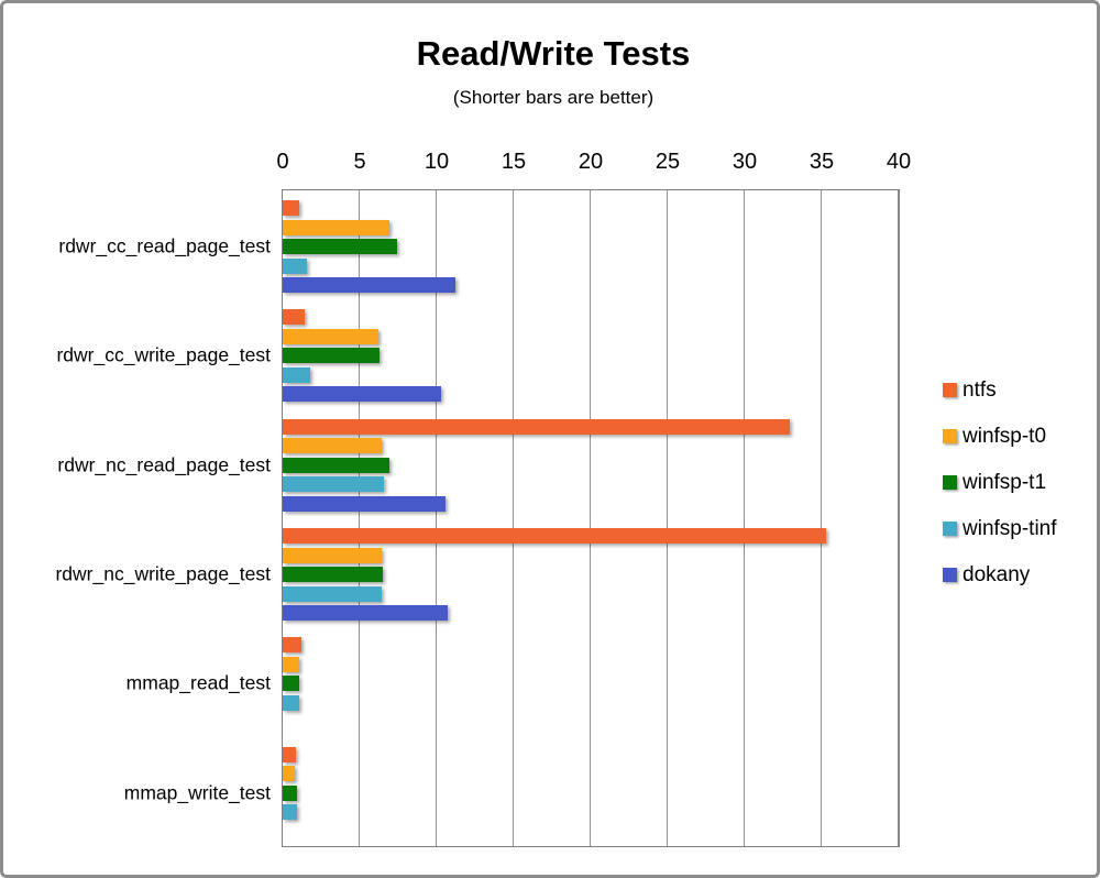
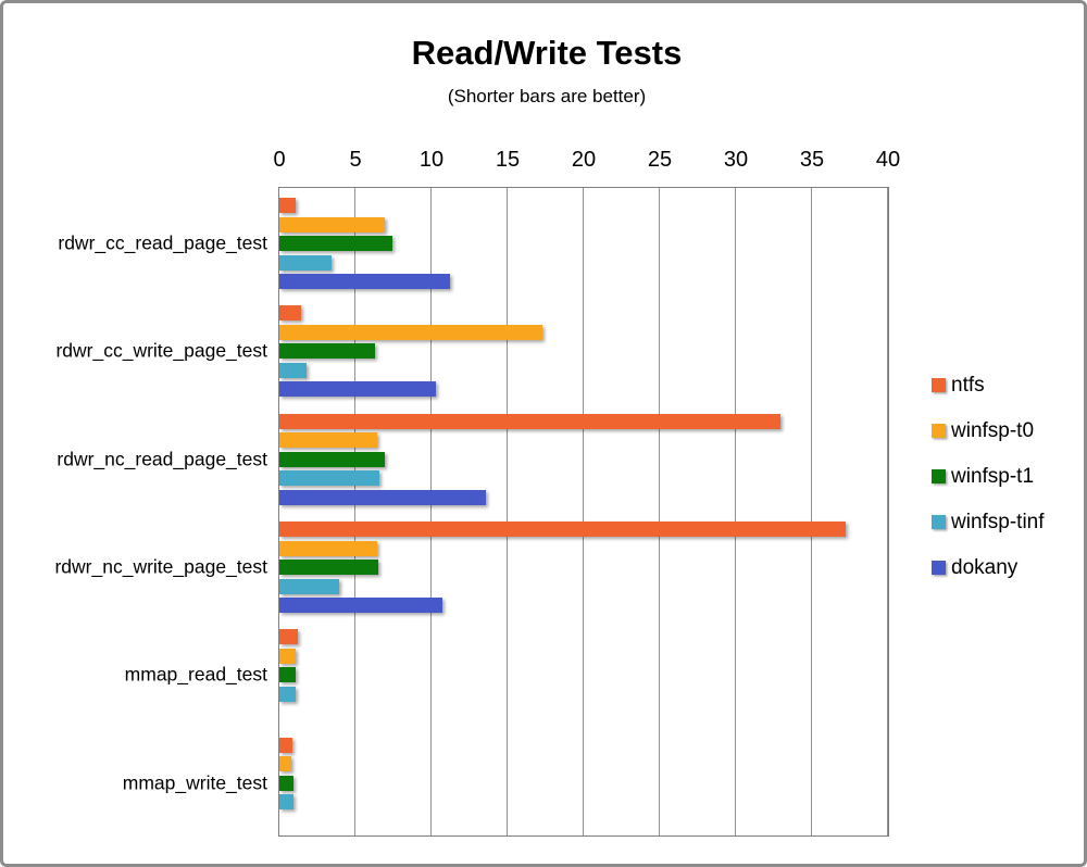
winfsp-tinf/rdwr_cc_read_page_test: 1.6 -> 3.4
winfsp-t0/rdwr_cc_write_page_test: 6.2 -> 17.3
dokany/rdwr_nc_read_page_test: 10.6 -> 13.6
ntfs/rdwr_nc_write_page_test: 35.3 -> 37.2
winfsp-tinf/rdwr_nc_write_page_test: 6.4 -> 3.9
